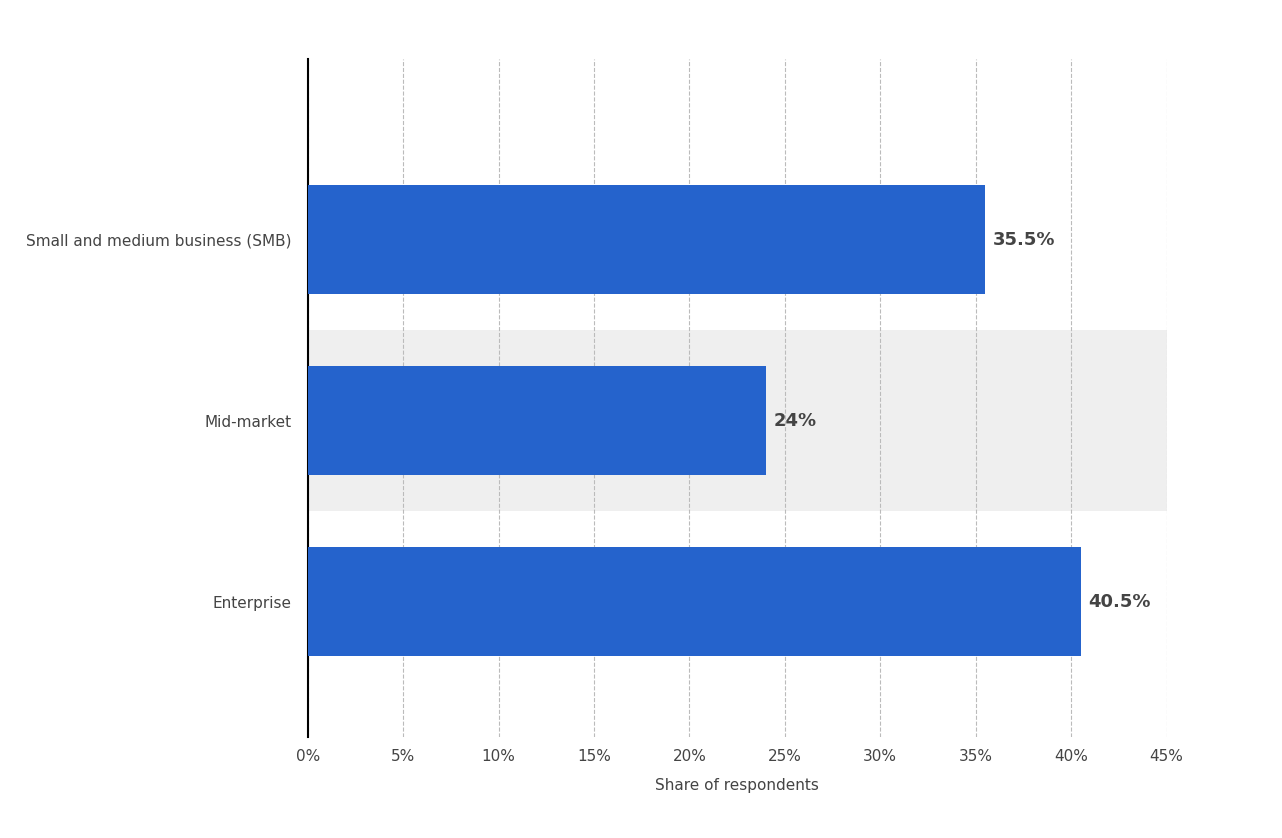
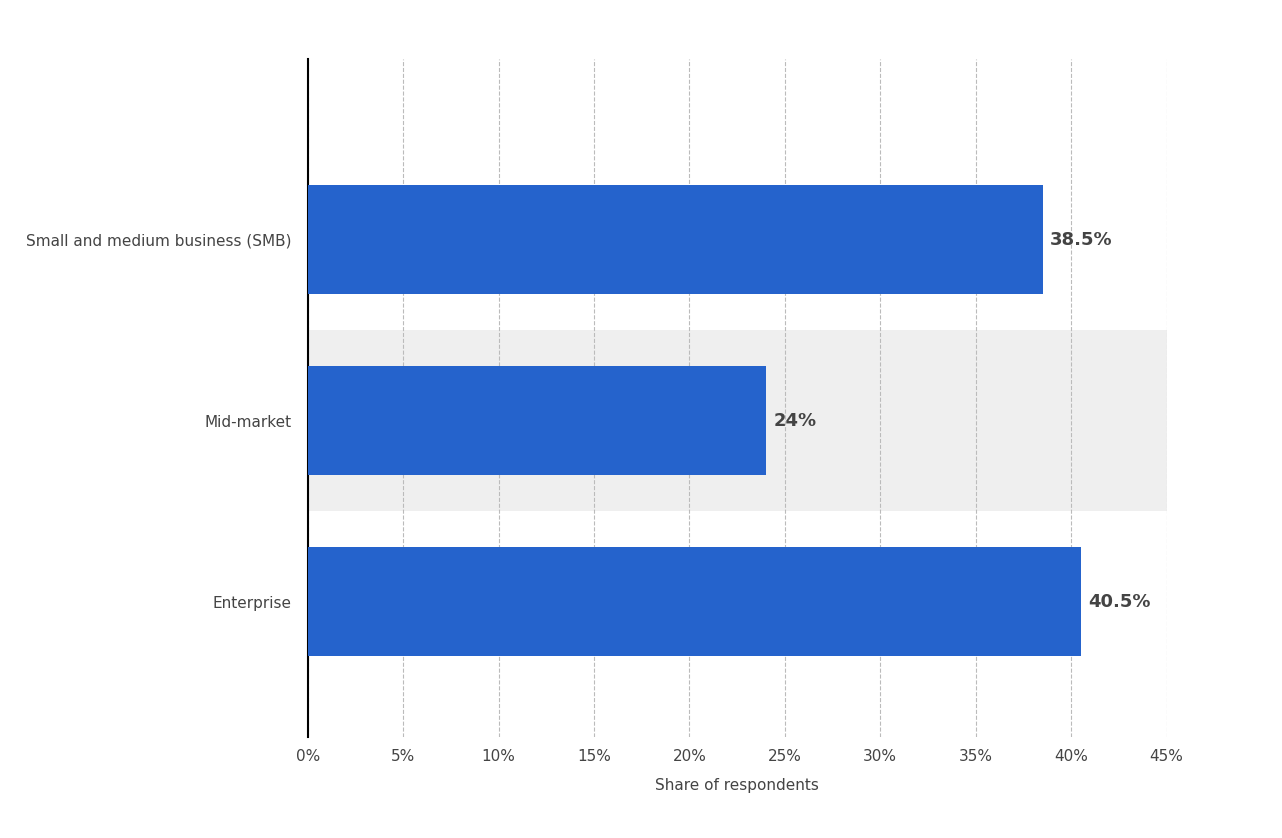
Small and medium business (SMB): 35.5% -> 38.5%
